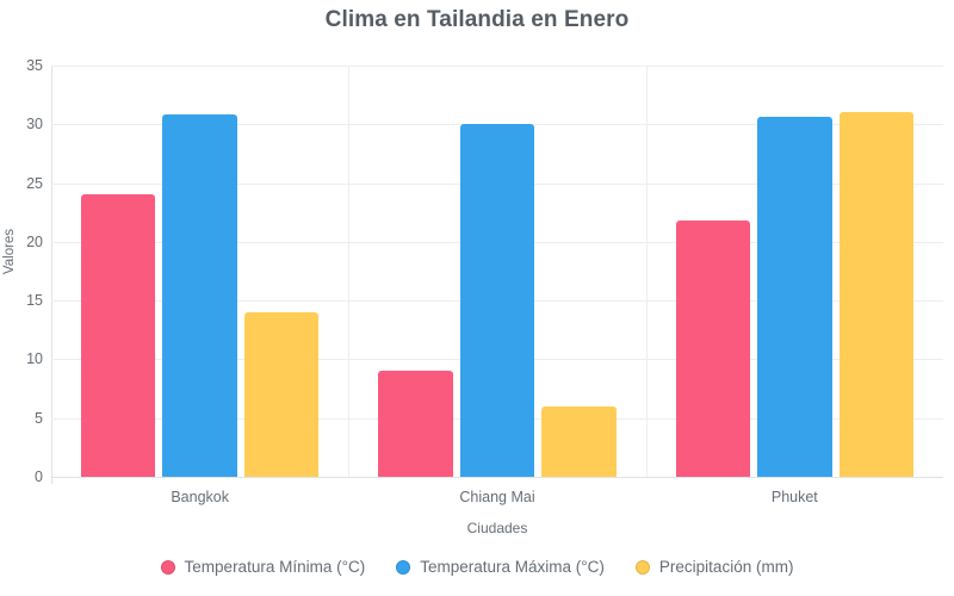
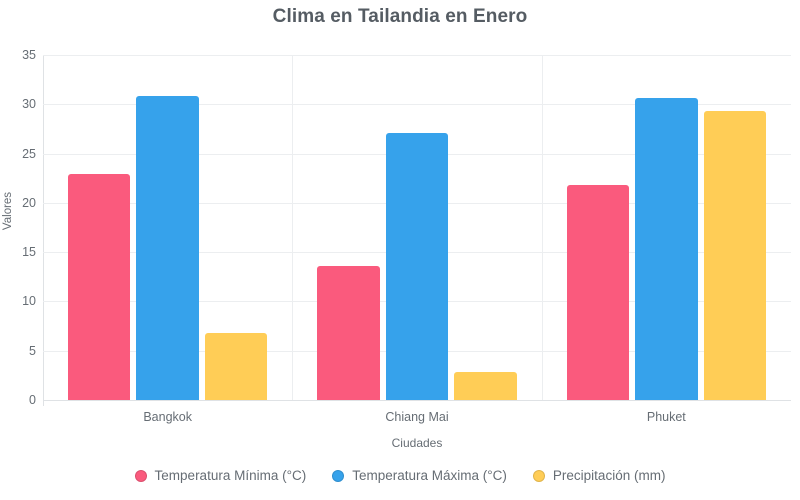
Temperatura Mínima (°C)/Bangkok: 24 -> 23
Precipitación (mm)/Bangkok: 14 -> 7
Temperatura Mínima (°C)/Chiang Mai: 9 -> 14
Temperatura Máxima (°C)/Chiang Mai: 30 -> 27
Precipitación (mm)/Chiang Mai: 6 -> 3
Precipitación (mm)/Phuket: 31 -> 29
